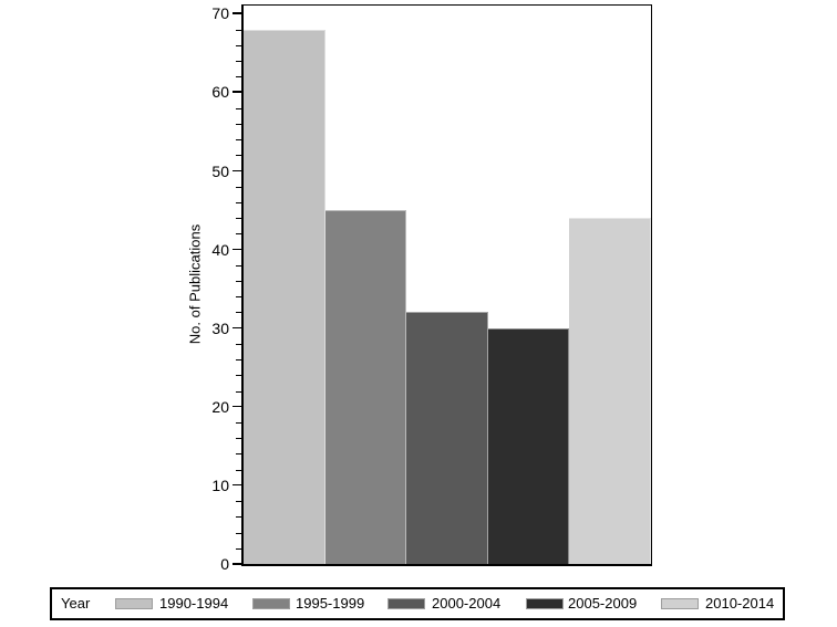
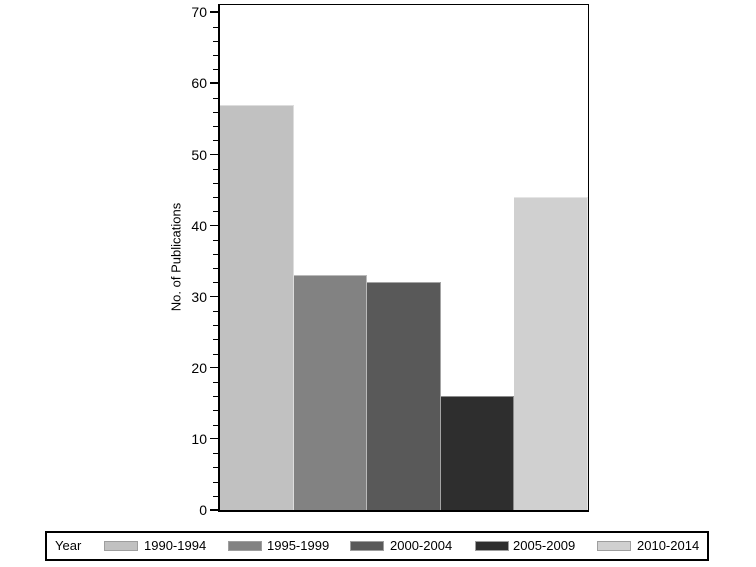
1990-1994: 68 -> 57
1995-1999: 45 -> 33
2005-2009: 30 -> 16
